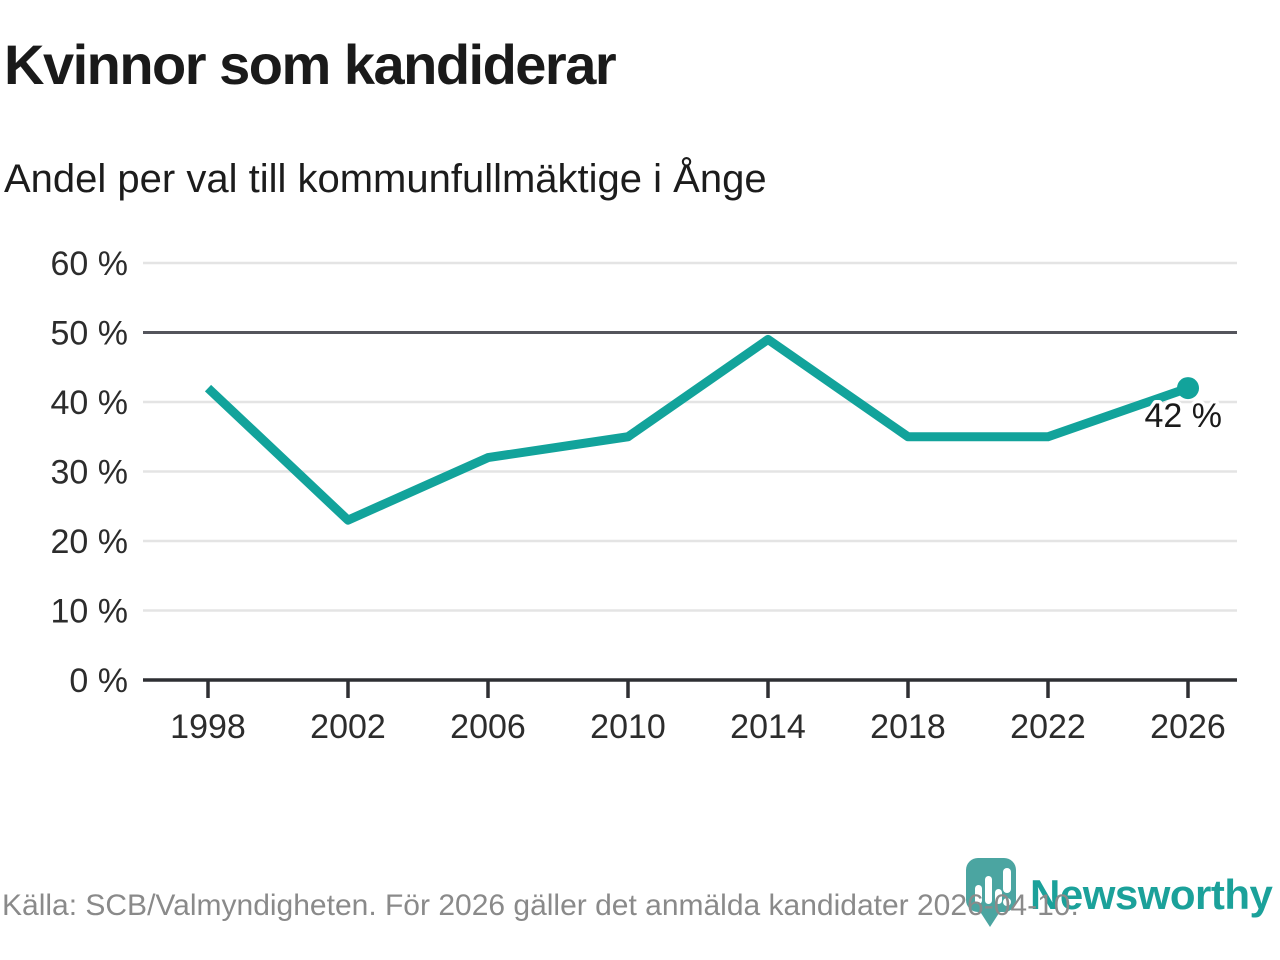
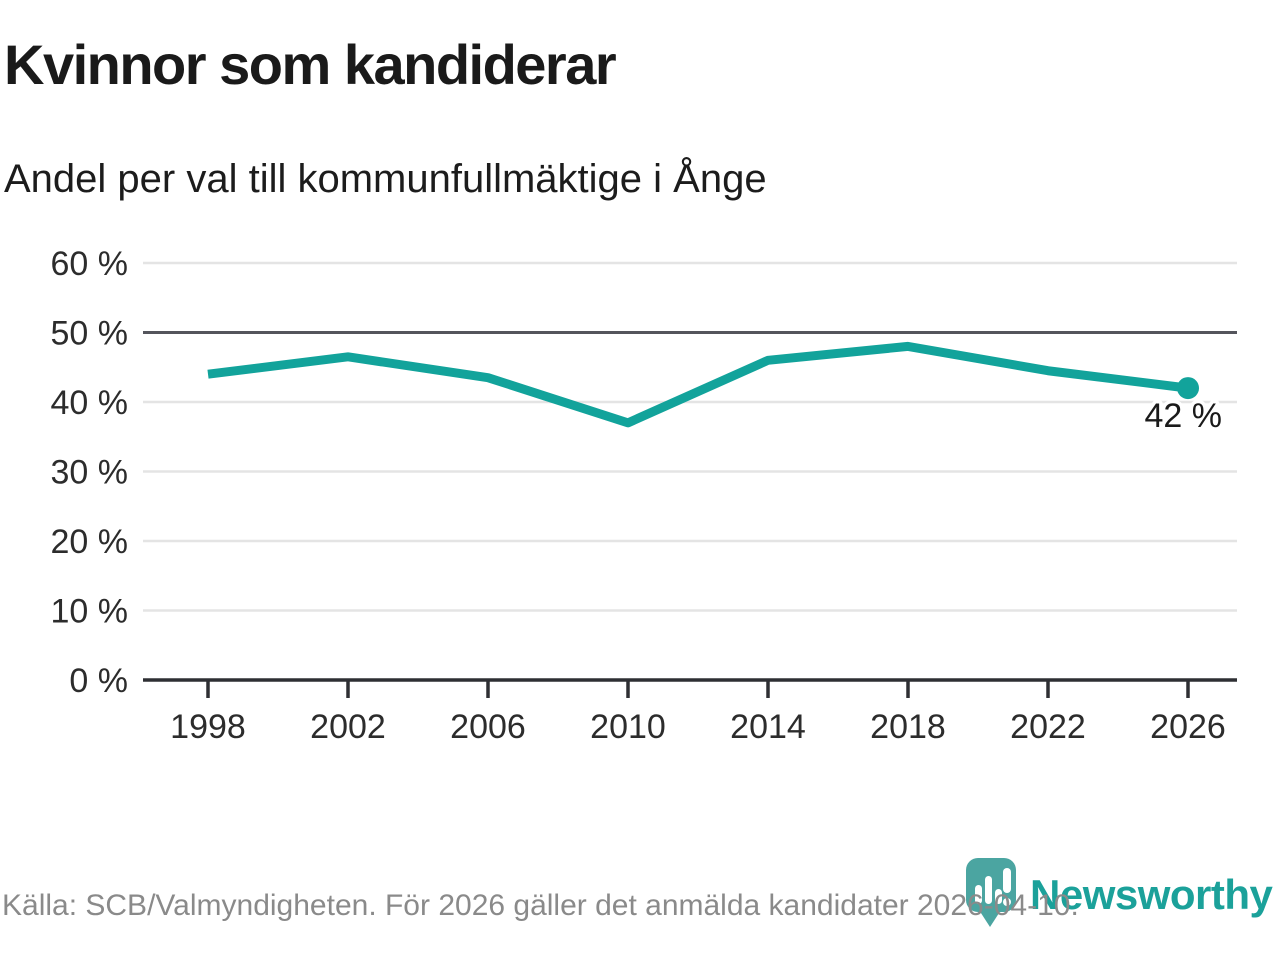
1998: 42% -> 44%
2002: 23% -> 46%
2006: 32% -> 44%
2010: 35% -> 37%
2014: 49% -> 46%
2018: 35% -> 48%
2022: 35% -> 44%
